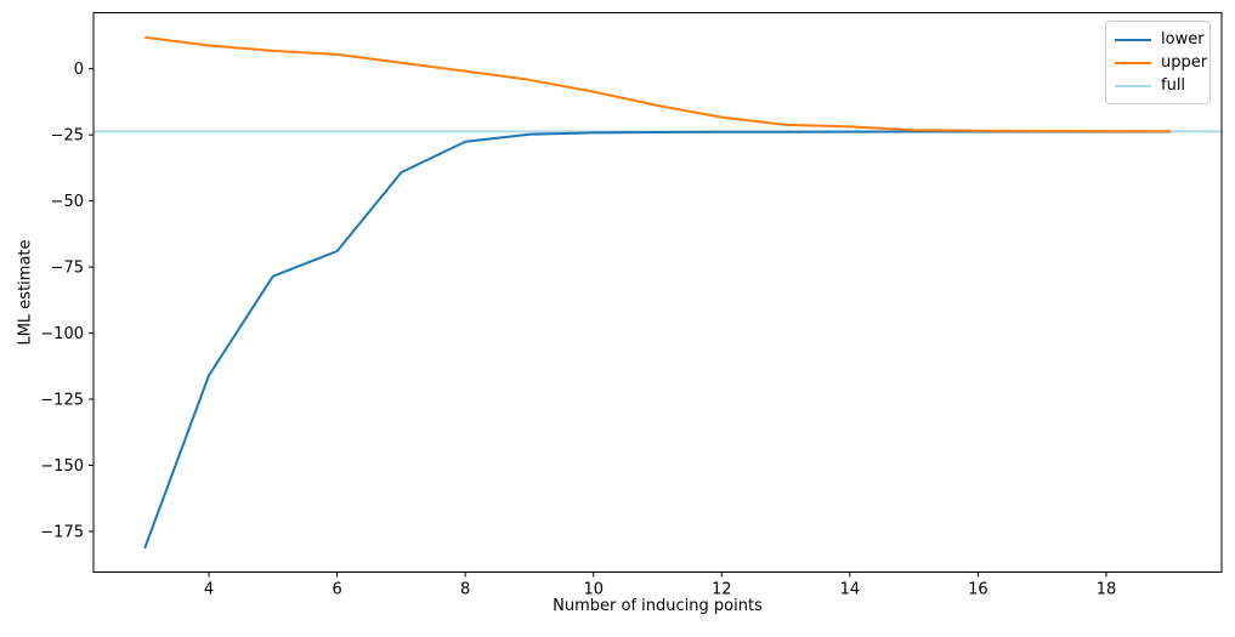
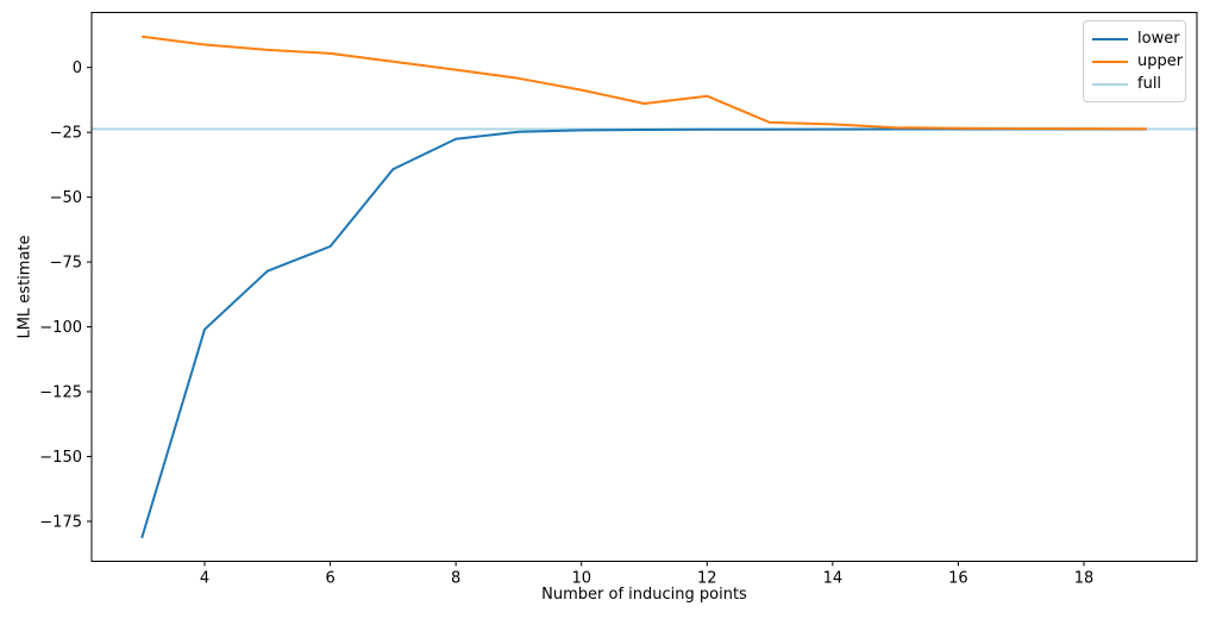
lower/4: -116 -> -101
upper/12: -18 -> -11
